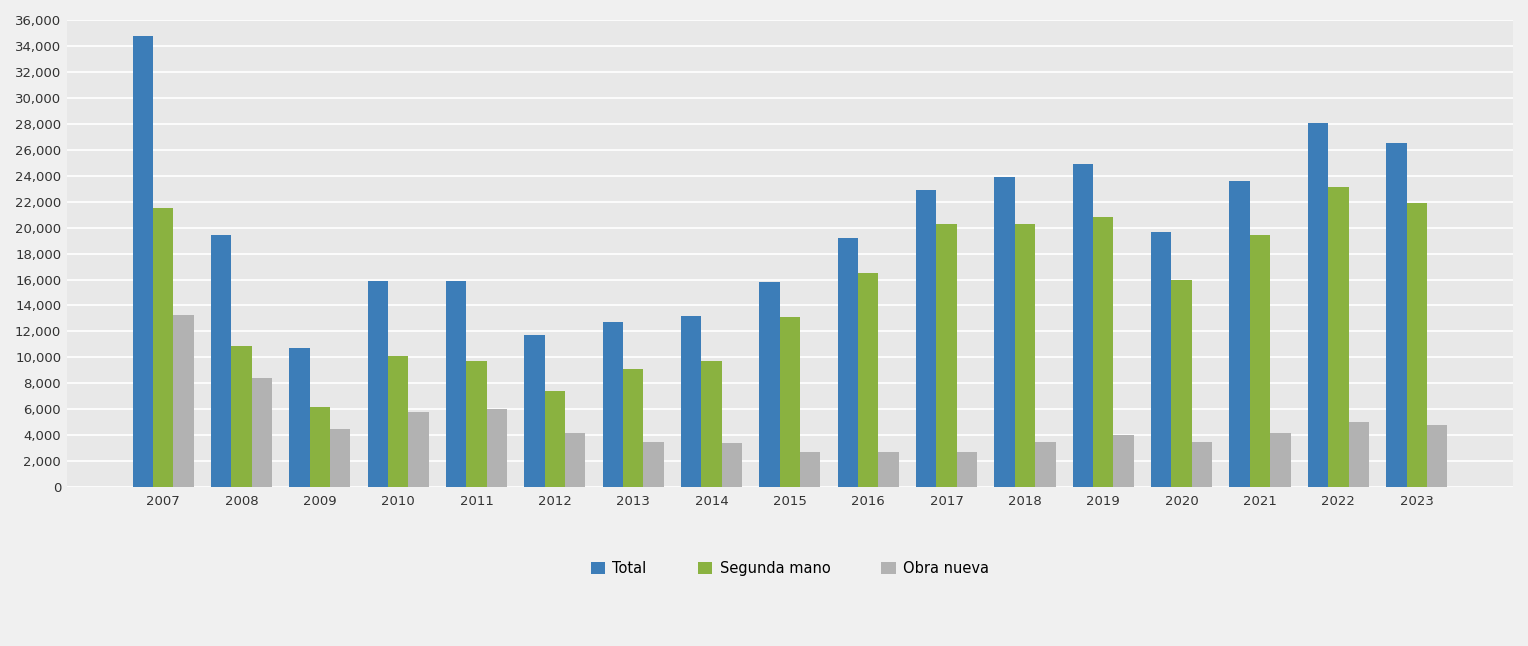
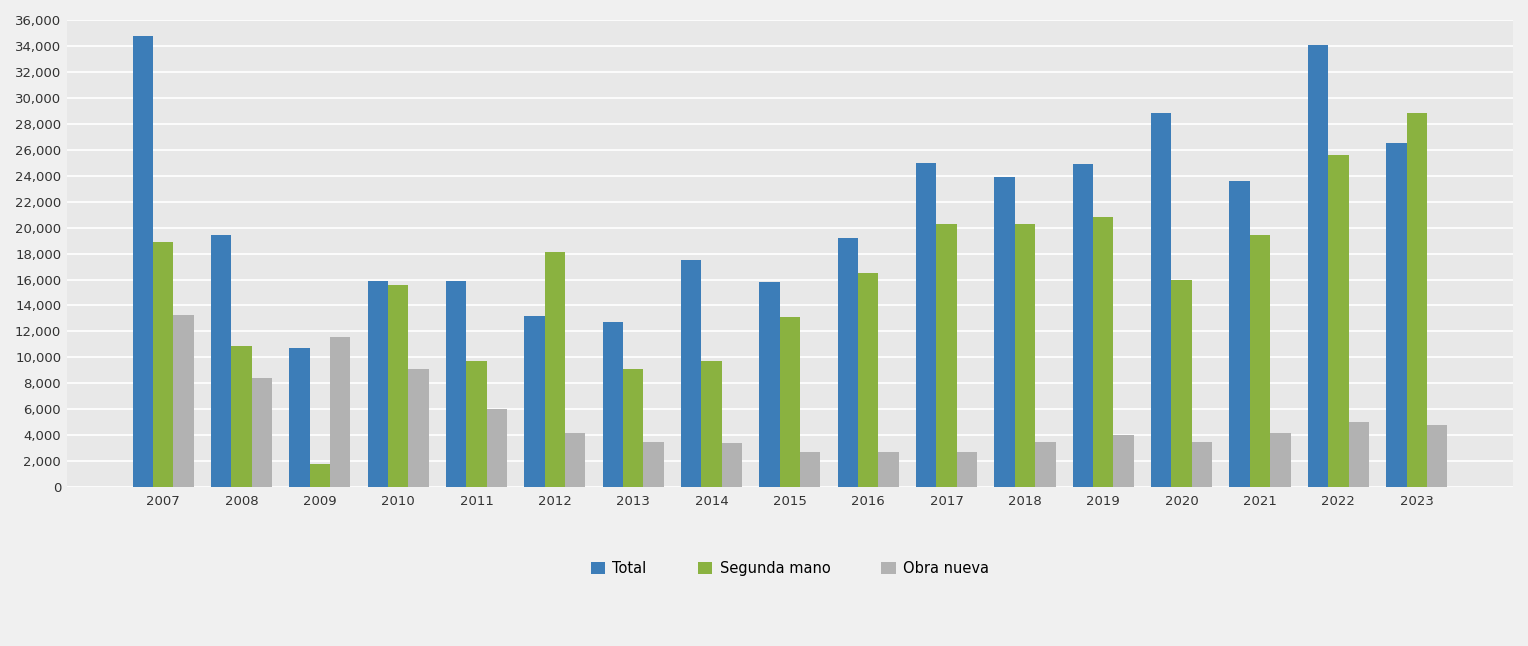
Segunda mano/2007: 21,500 -> 18,900
Segunda mano/2009: 6,200 -> 1,800
Obra nueva/2009: 4,500 -> 11,600
Segunda mano/2010: 10,100 -> 15,600
Obra nueva/2010: 5,800 -> 9,100
Total/2012: 11,700 -> 13,200
Segunda mano/2012: 7,400 -> 18,100
Total/2014: 13,200 -> 17,500
Total/2017: 22,900 -> 25,000
Total/2020: 19,700 -> 28,800
Total/2022: 28,100 -> 34,100
Segunda mano/2022: 23,100 -> 25,600
Segunda mano/2023: 21,900 -> 28,800
